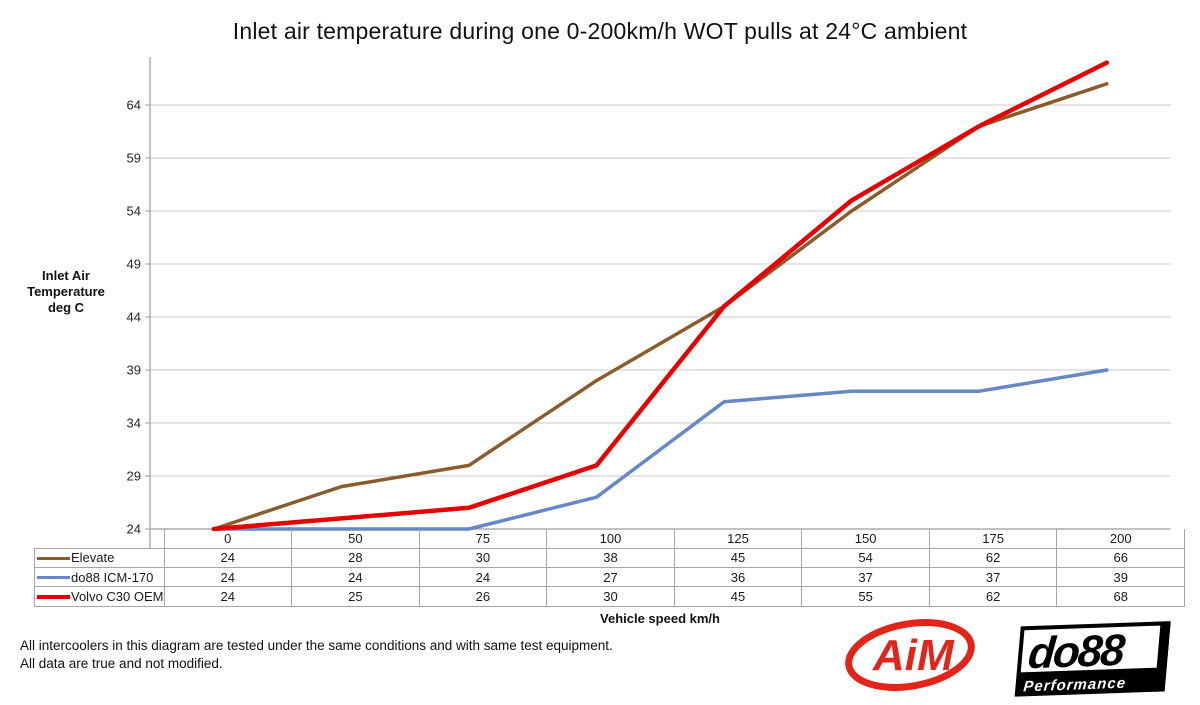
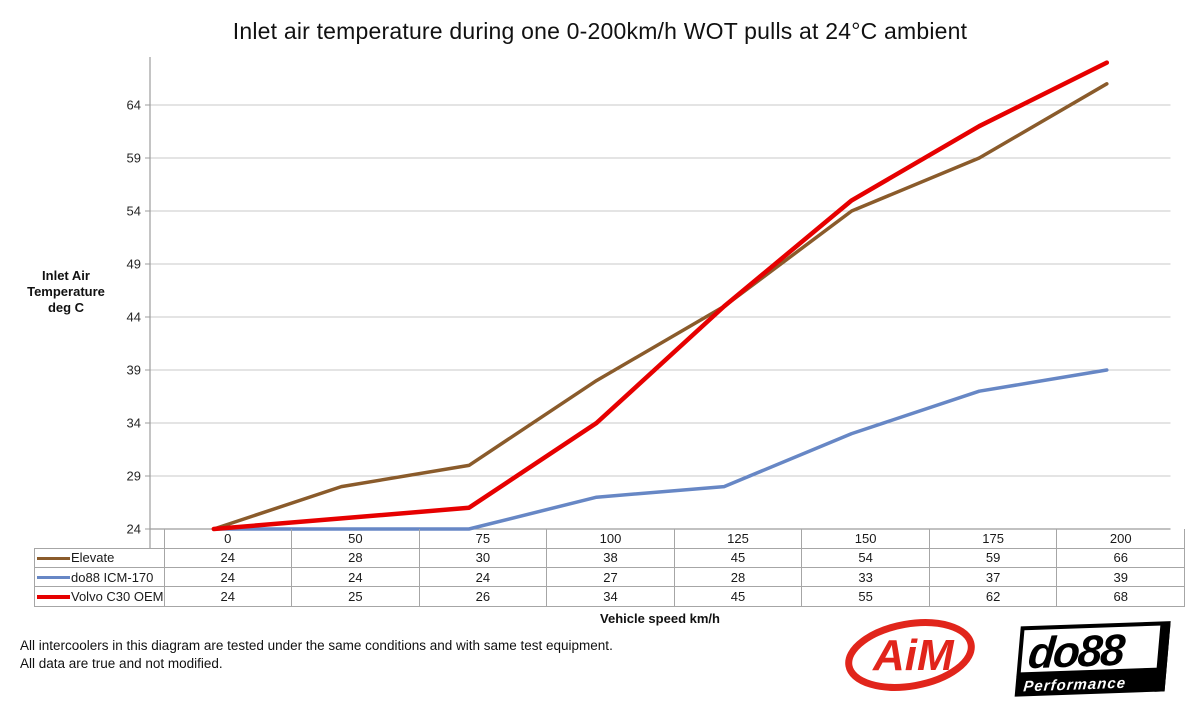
Volvo C30 OEM/100: 30 -> 34
do88 ICM-170/125: 36 -> 28
do88 ICM-170/150: 37 -> 33
Elevate/175: 62 -> 59
